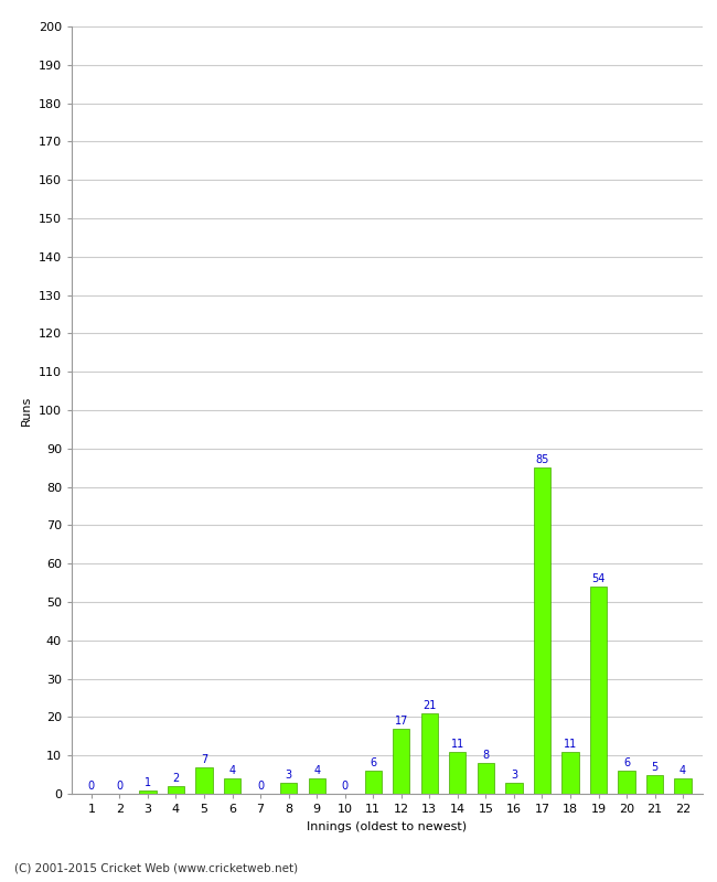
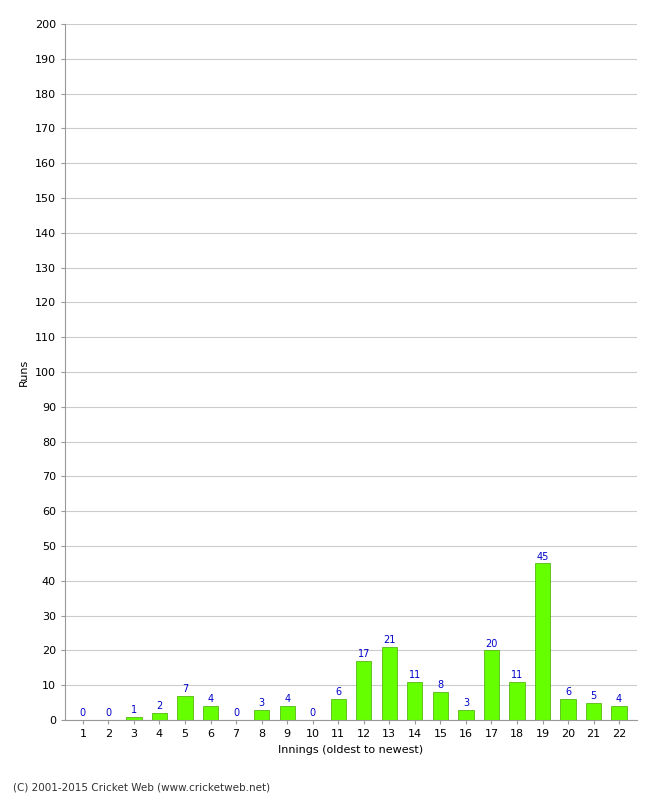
17: 85 -> 20
19: 54 -> 45
